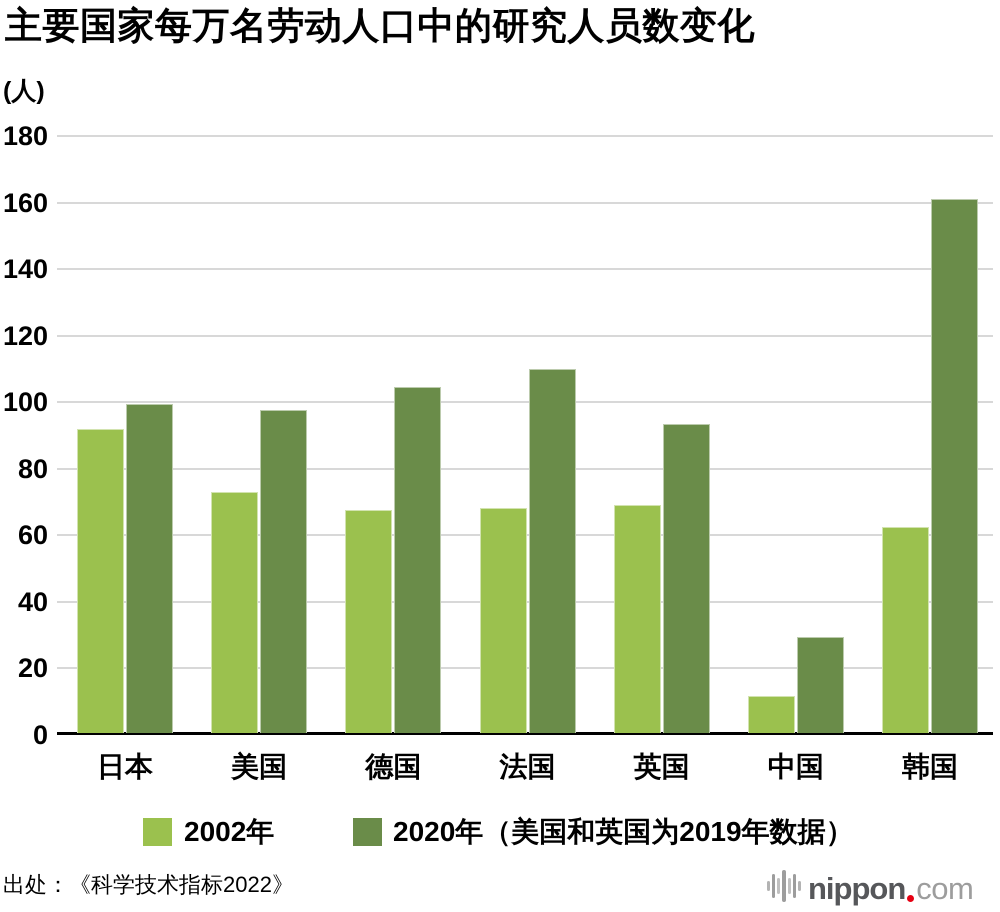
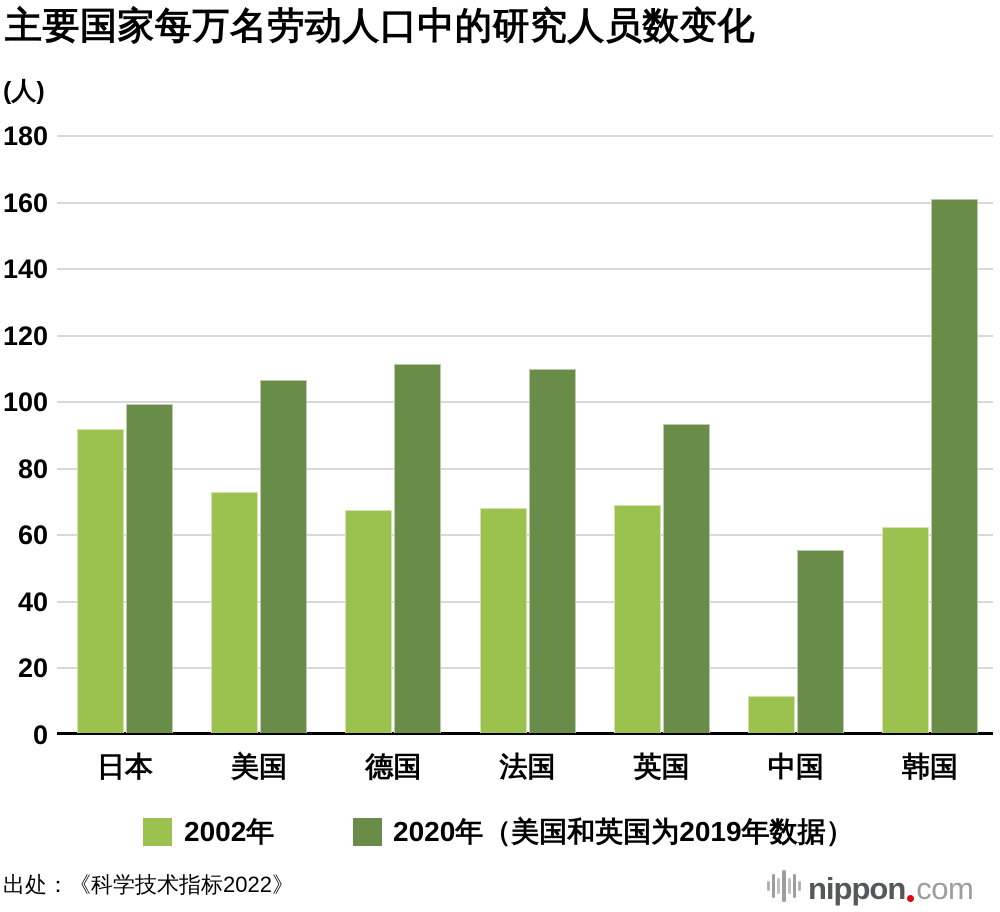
2020年（美国和英国为2019年数据）/美国: 97 -> 106
2020年（美国和英国为2019年数据）/德国: 104 -> 111
2020年（美国和英国为2019年数据）/中国: 29 -> 55
